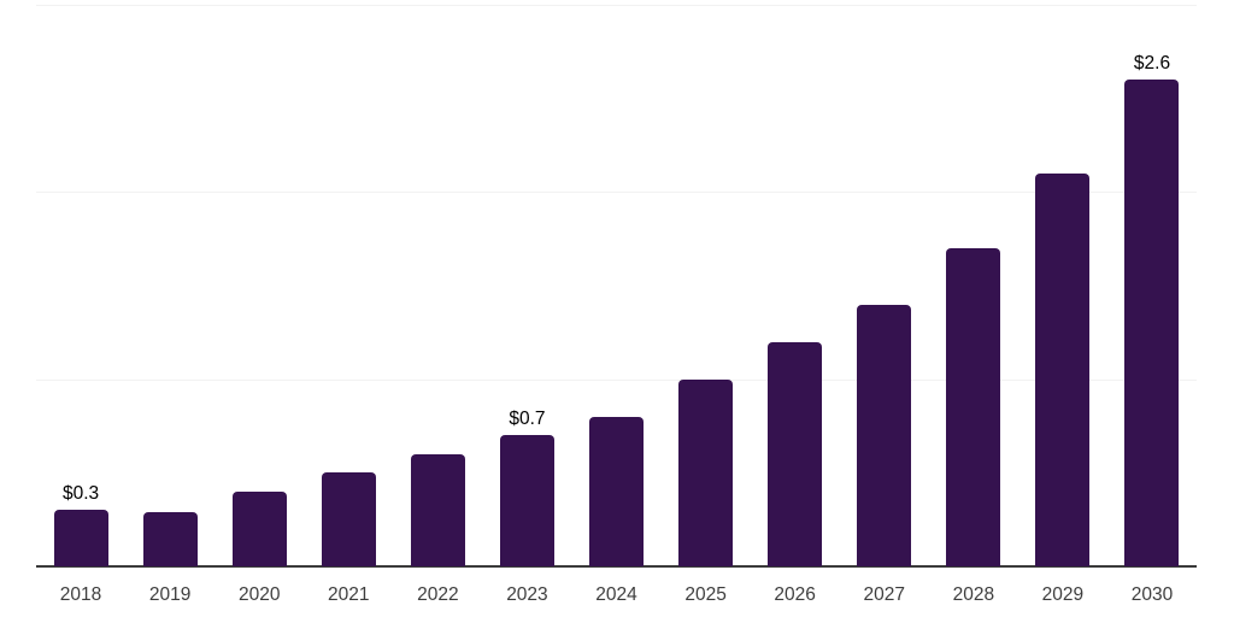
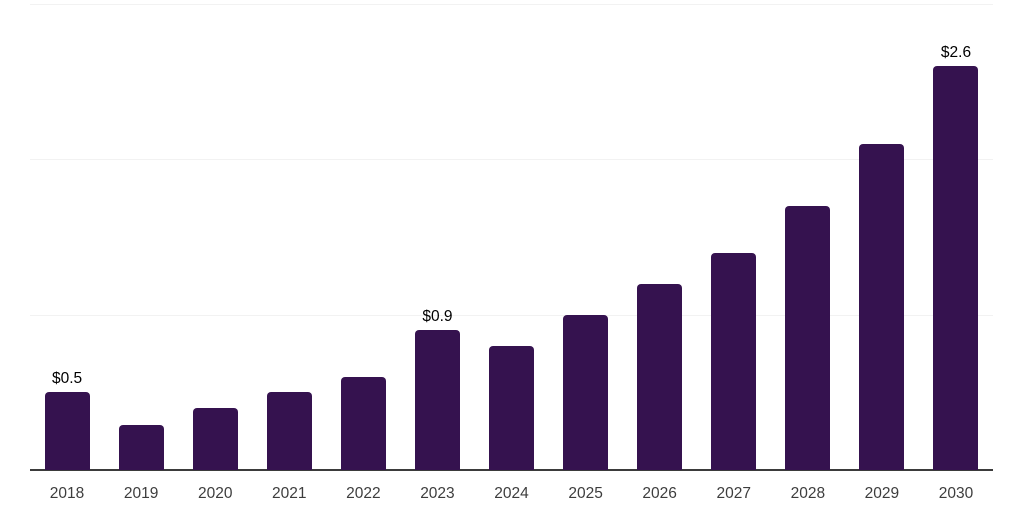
2018: $0.3 -> $0.5
2023: $0.7 -> $0.9
